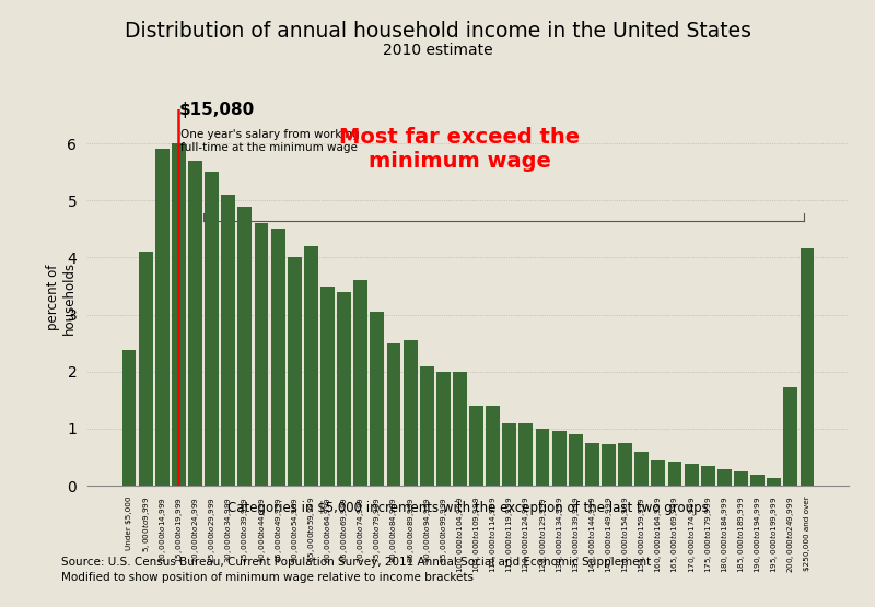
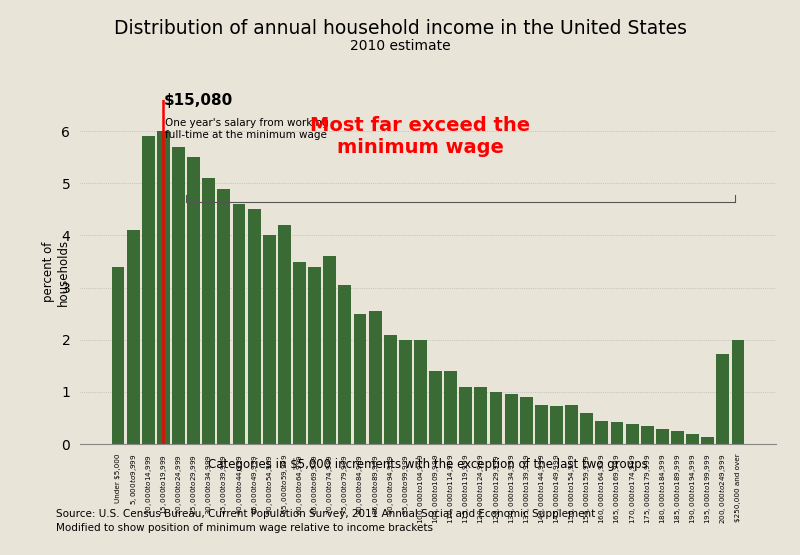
Under $5,000: 2.38 -> 3.40
$250,000 and over: 4.16 -> 2.00
